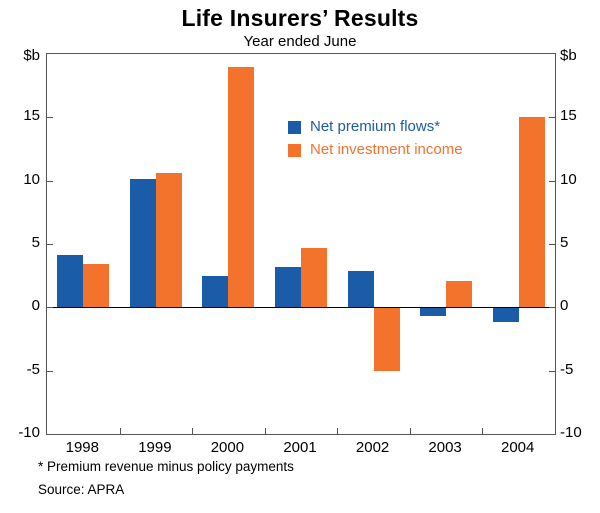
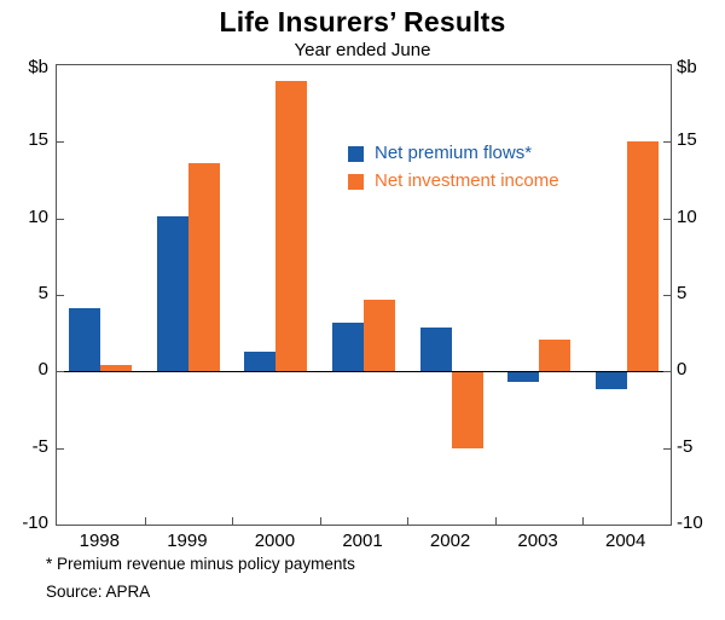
Net investment income/1998: 3.4 -> 0.4
Net investment income/1999: 10.6 -> 13.6
Net premium flows*/2000: 2.5 -> 1.3
